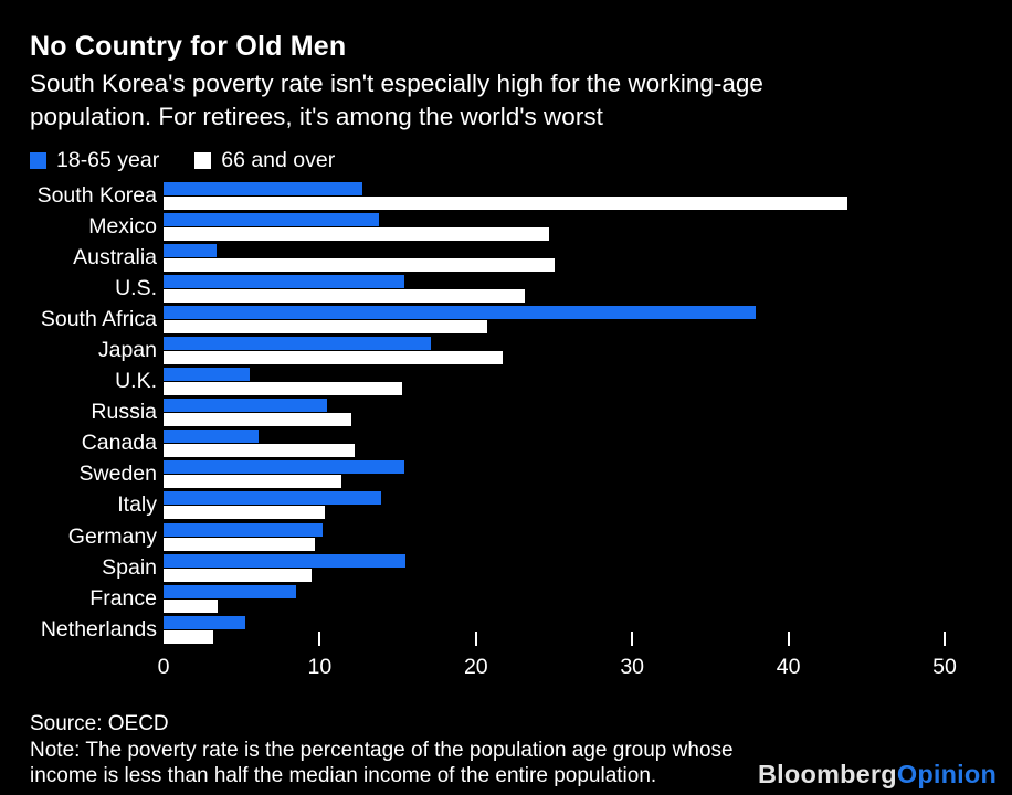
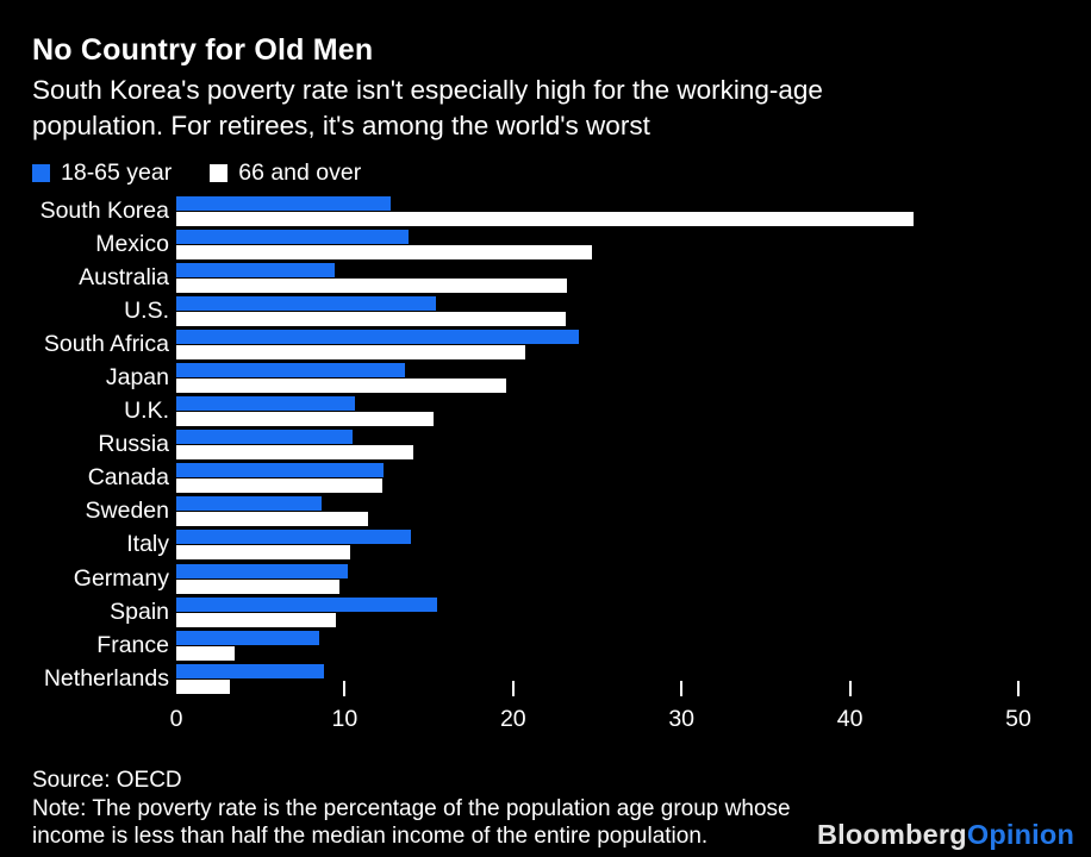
18-65 year/Australia: 3.4 -> 9.4
66 and over/Australia: 25.0 -> 23.2
18-65 year/South Africa: 37.9 -> 23.9
18-65 year/Japan: 17.1 -> 13.6
66 and over/Japan: 21.7 -> 19.6
18-65 year/U.K.: 5.5 -> 10.6
66 and over/Russia: 12.0 -> 14.1
18-65 year/Canada: 6.1 -> 12.3
18-65 year/Sweden: 15.4 -> 8.6
18-65 year/Netherlands: 5.2 -> 8.8
